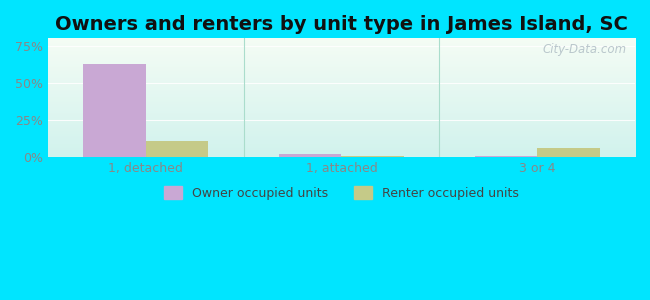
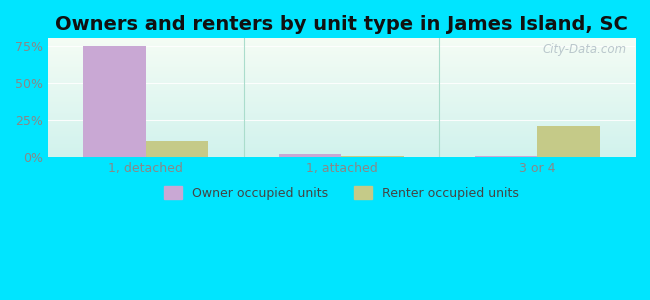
Owner occupied units/1, detached: 63% -> 75%
Renter occupied units/3 or 4: 6% -> 21%
